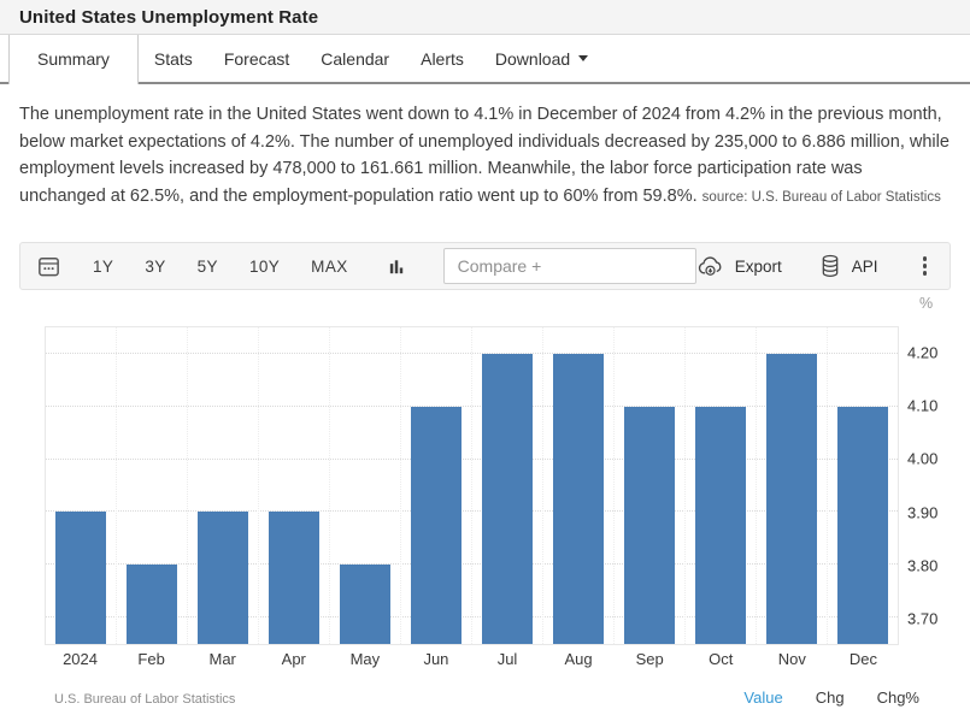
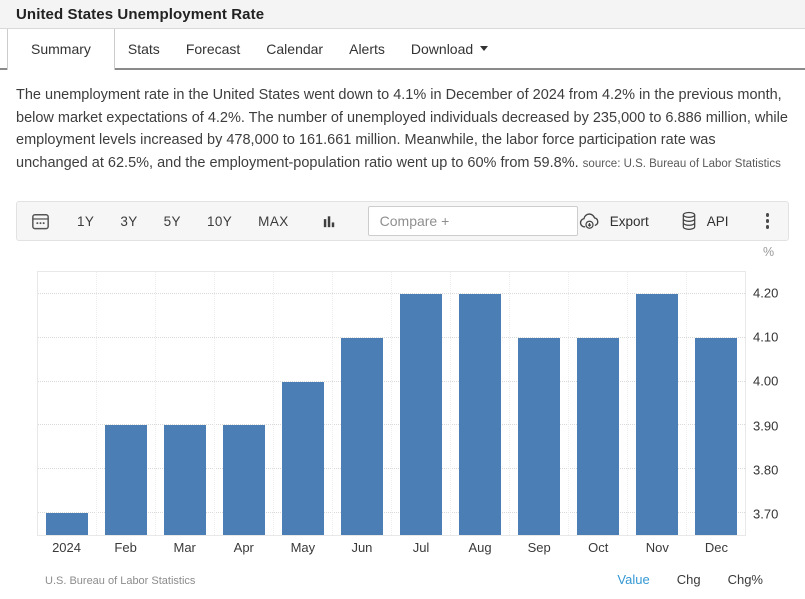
2024: 3.9 -> 3.7
Feb: 3.8 -> 3.9
May: 3.8 -> 4.0
